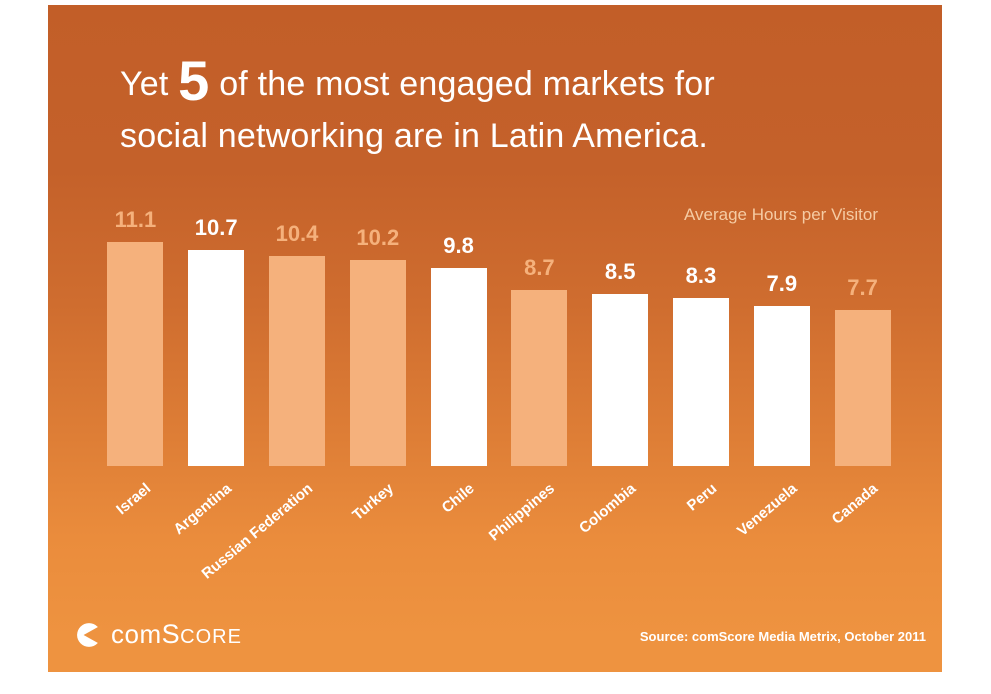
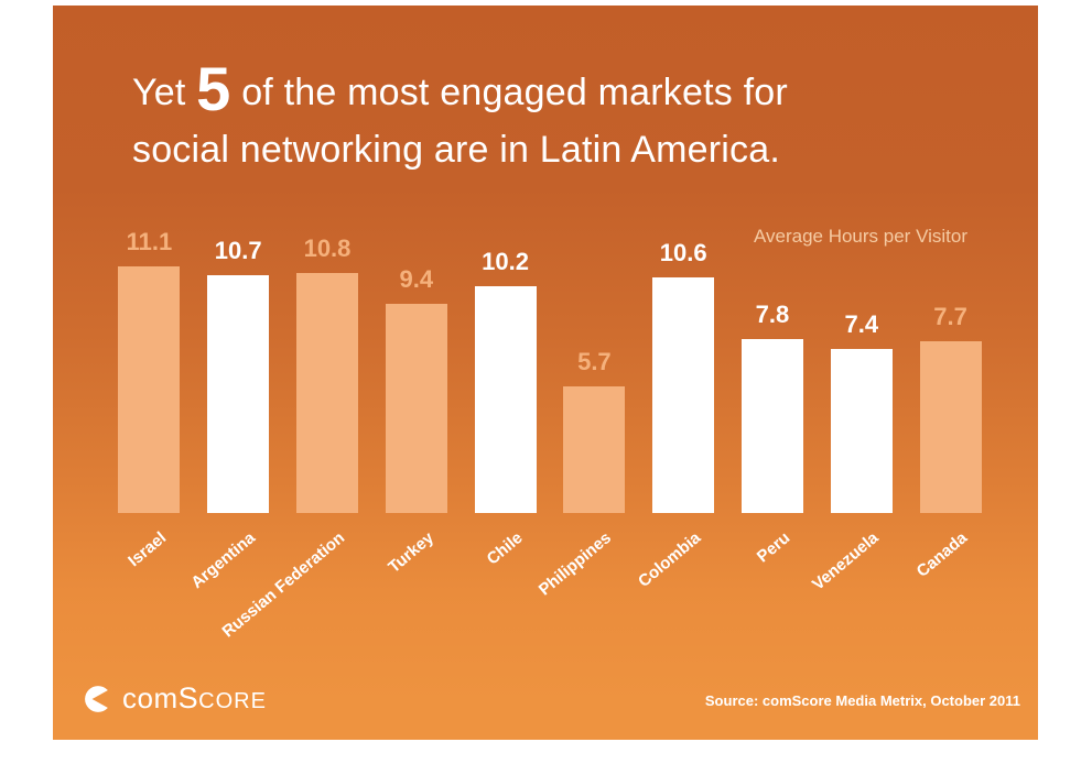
Russian Federation: 10.4 -> 10.8
Turkey: 10.2 -> 9.4
Chile: 9.8 -> 10.2
Philippines: 8.7 -> 5.7
Colombia: 8.5 -> 10.6
Peru: 8.3 -> 7.8
Venezuela: 7.9 -> 7.4
